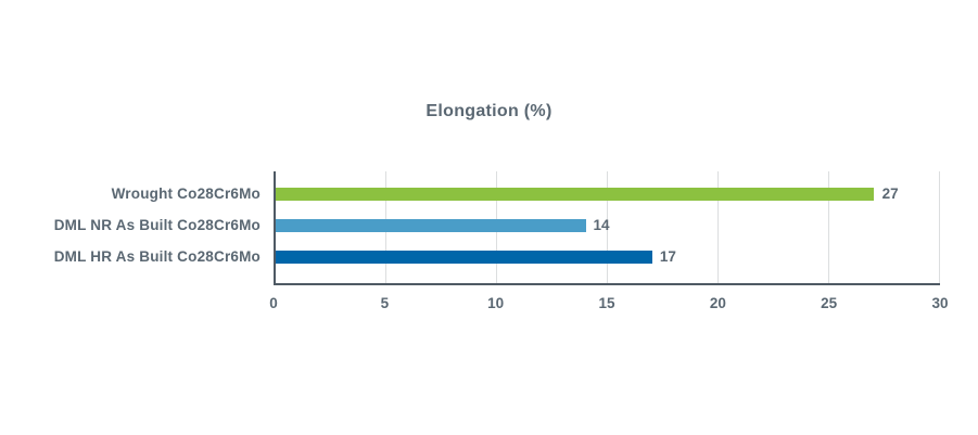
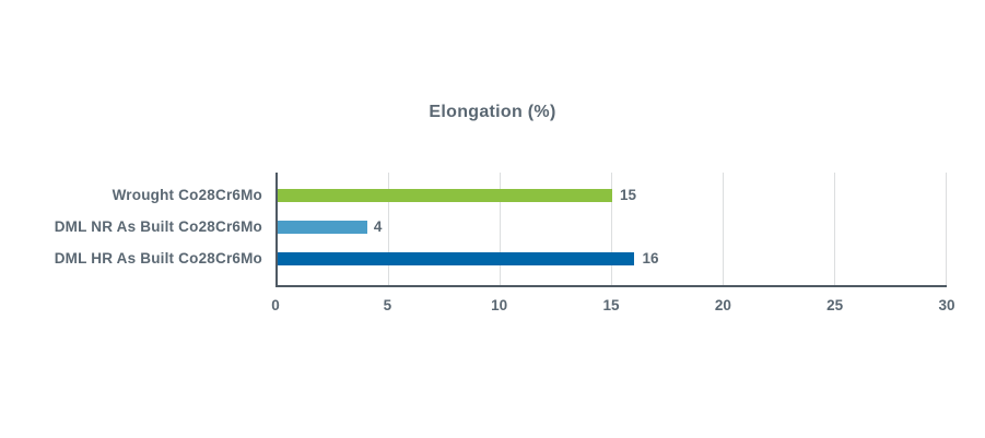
Wrought Co28Cr6Mo: 27 -> 15
DML NR As Built Co28Cr6Mo: 14 -> 4
DML HR As Built Co28Cr6Mo: 17 -> 16
